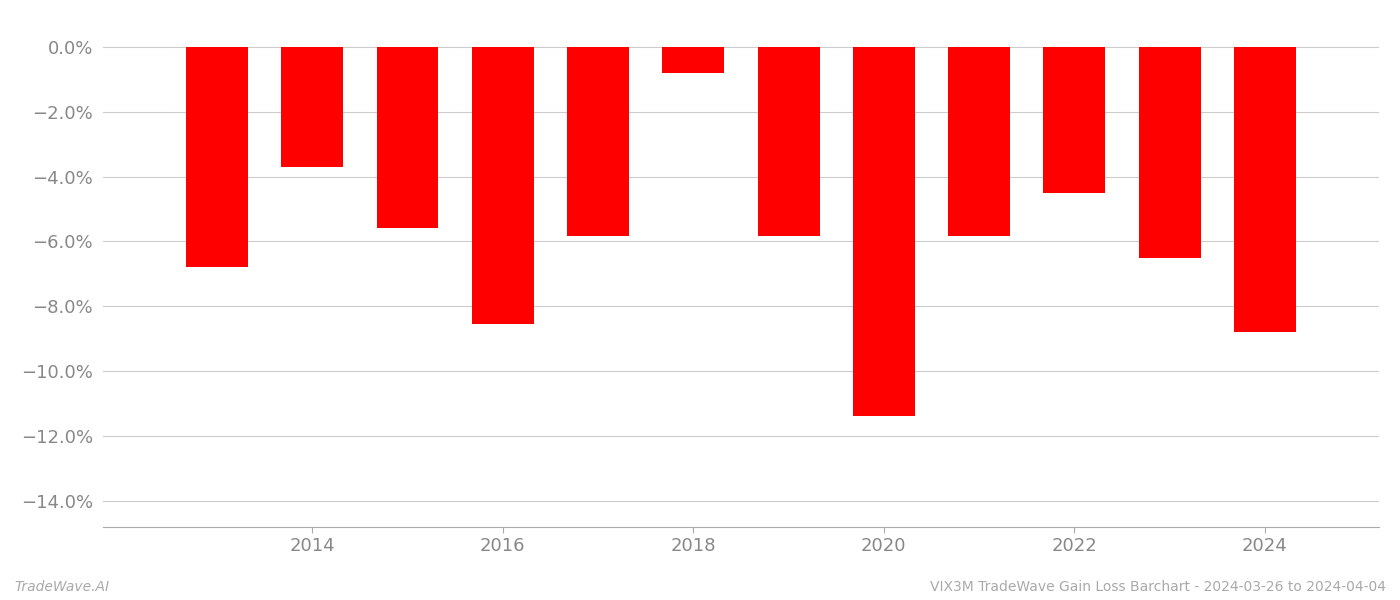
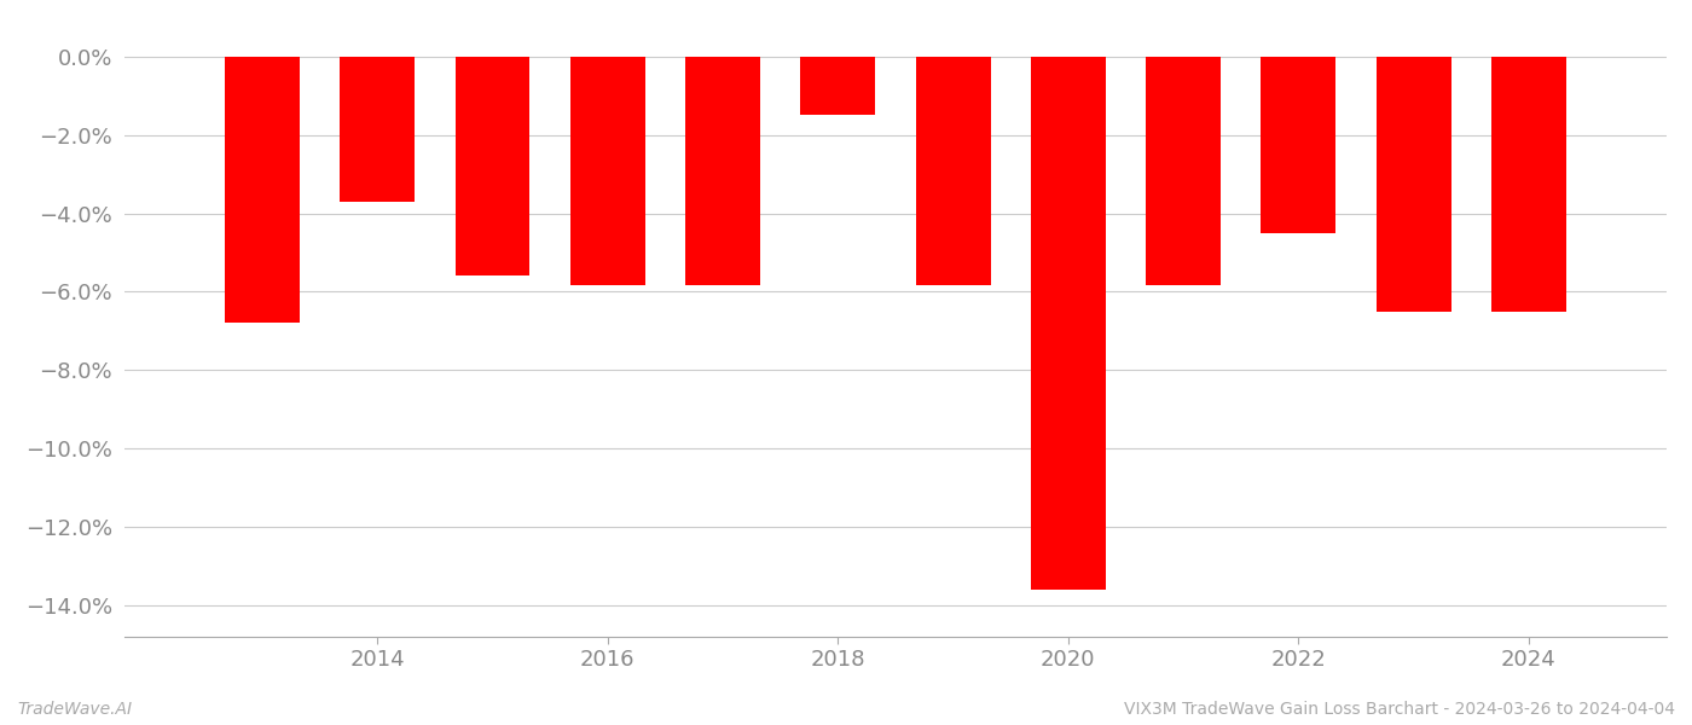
2016: -8.55% -> -5.85%
2018: -0.80% -> -1.50%
2020: -11.40% -> -13.60%
2024: -8.80% -> -6.50%
